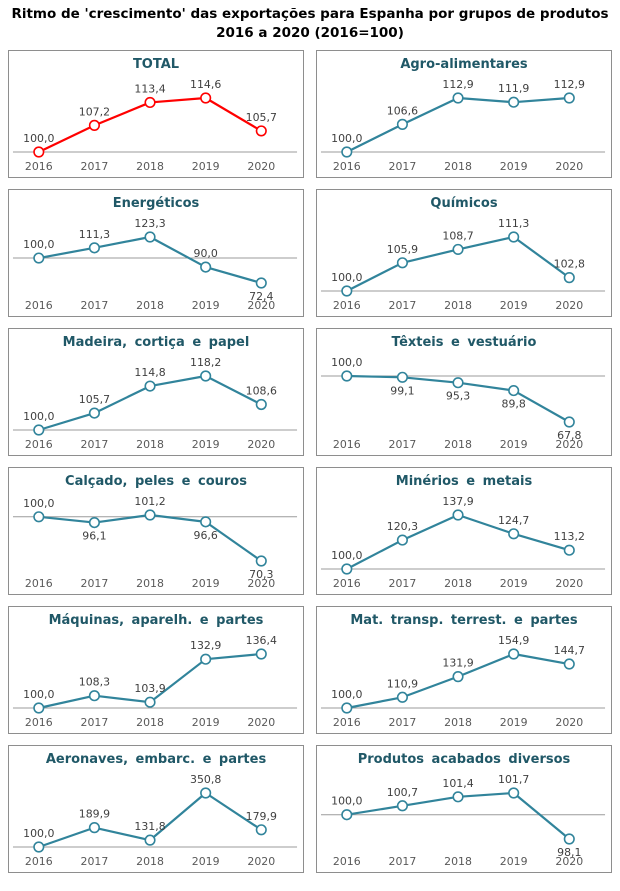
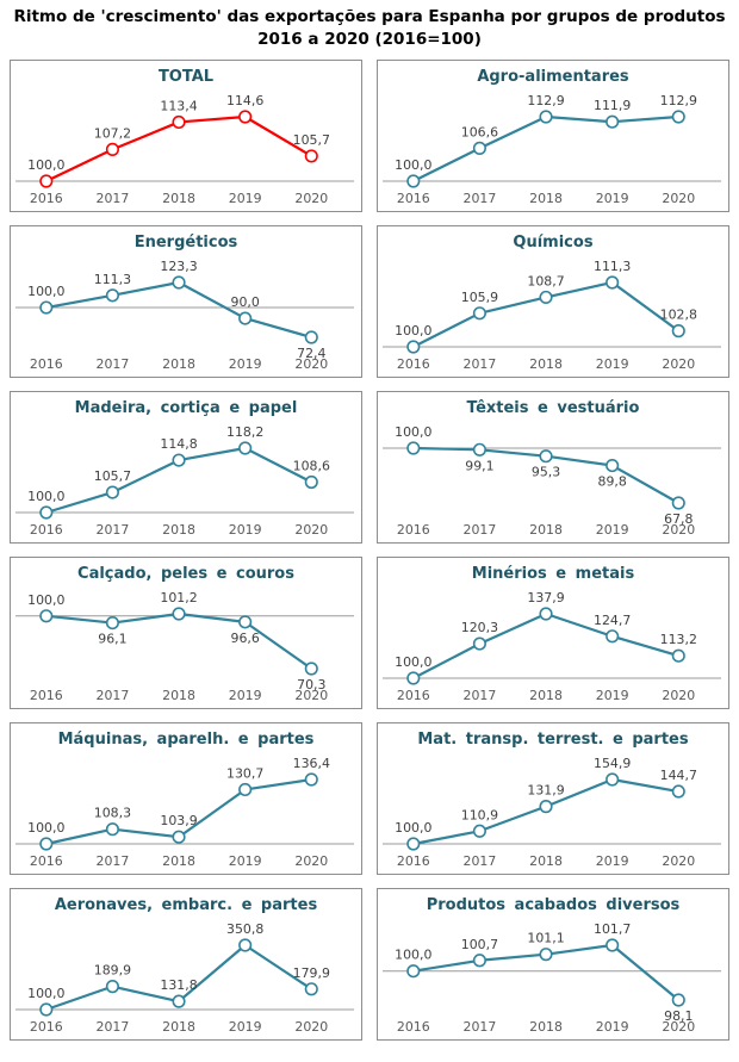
Máquinas, aparelh. e partes/2019: 132,9 -> 130,7
Produtos acabados diversos/2018: 101,4 -> 101,1
